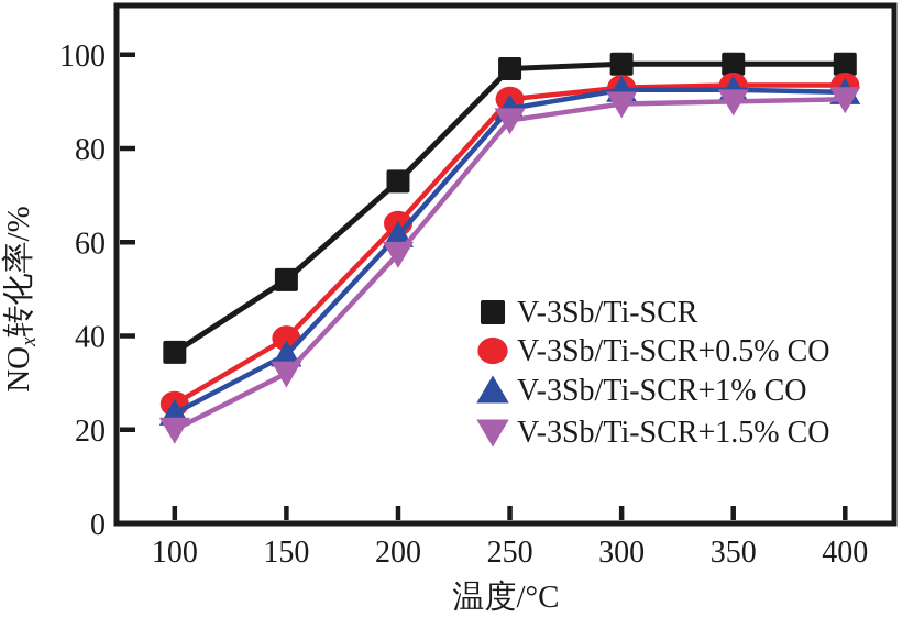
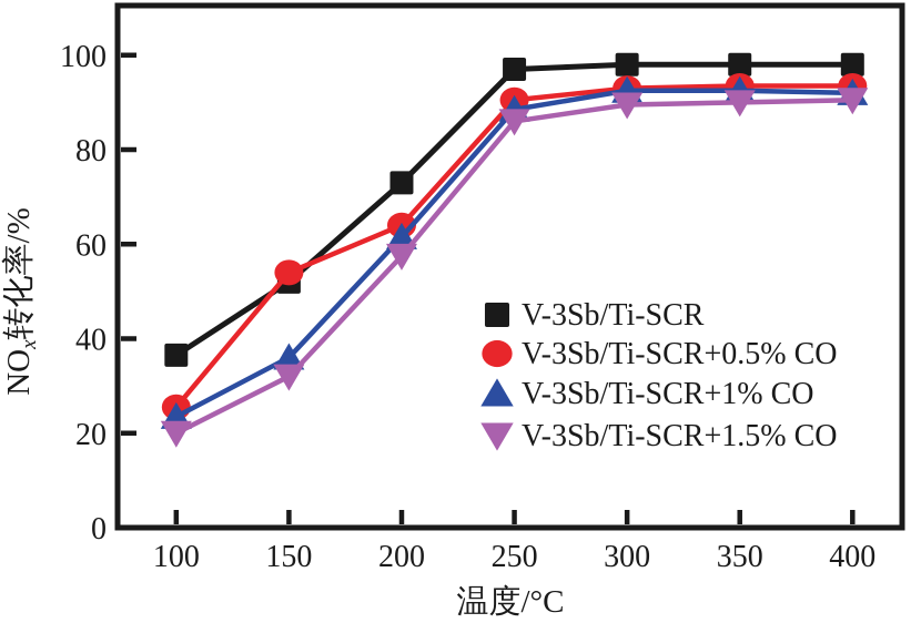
V-3Sb/Ti-SCR+0.5% CO/150: 40 -> 54
